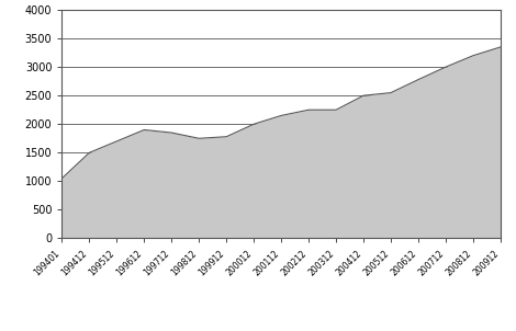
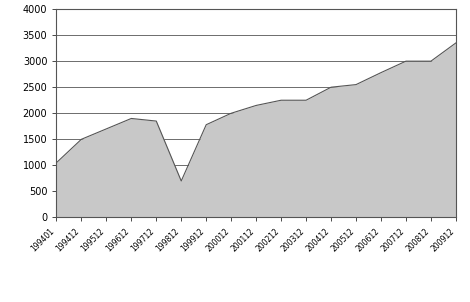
199812: 1750 -> 700
200812: 3200 -> 3000
